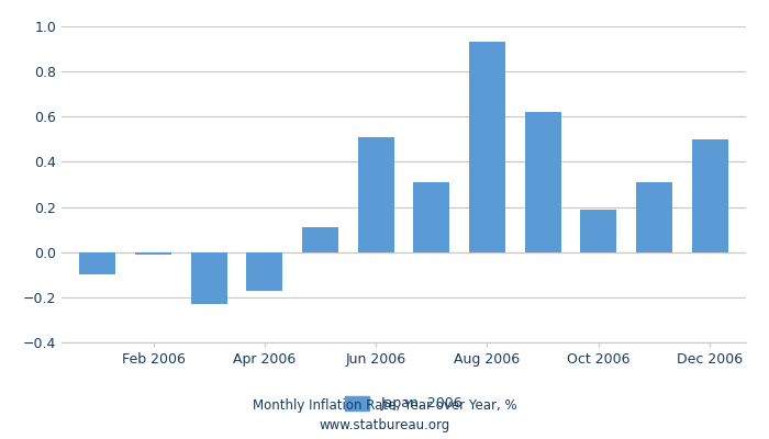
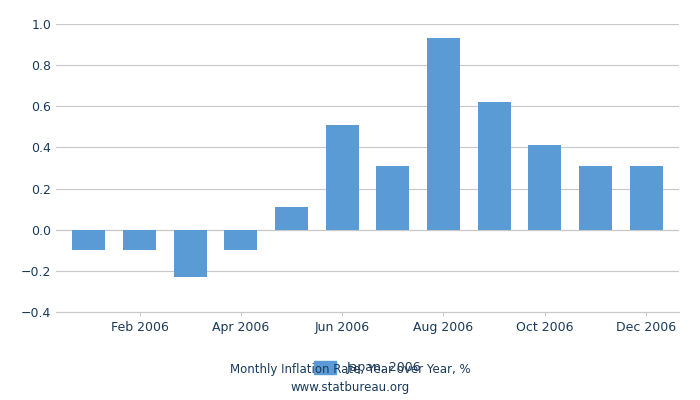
Feb 2006: -0.01 -> -0.10
Apr 2006: -0.17 -> -0.10
Oct 2006: 0.19 -> 0.41
Dec 2006: 0.50 -> 0.31
